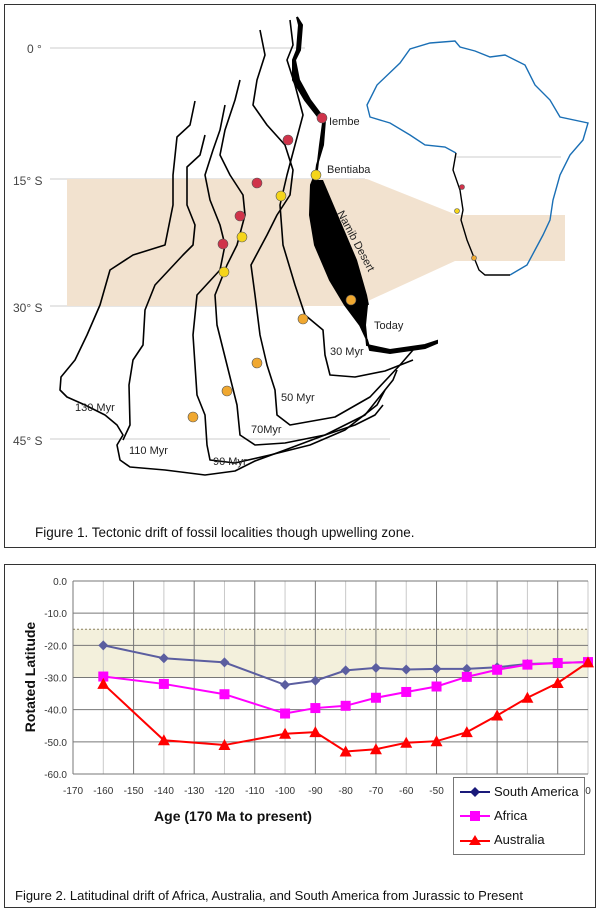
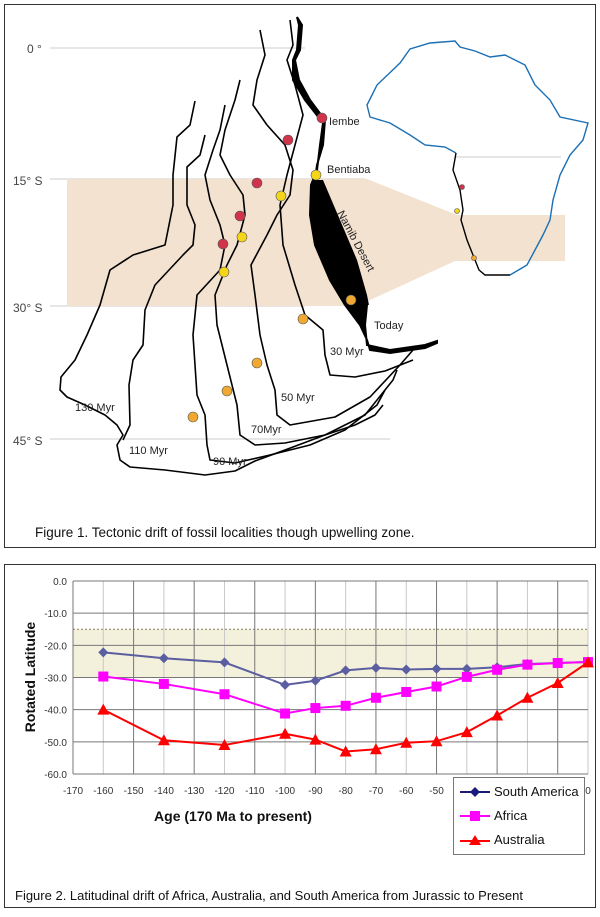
South America/-160: -20 -> -22
Australia/-160: -32 -> -40
Australia/-90: -47 -> -49
